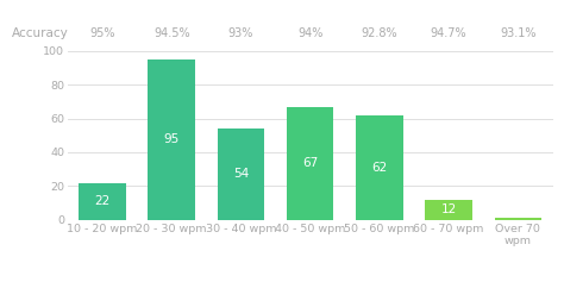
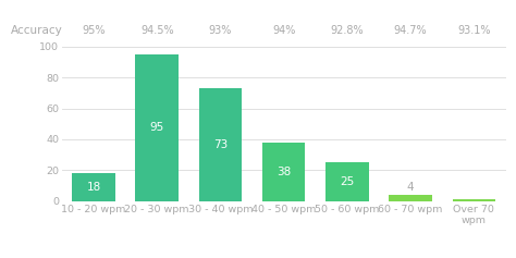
10 - 20 wpm: 22 -> 18
30 - 40 wpm: 54 -> 73
40 - 50 wpm: 67 -> 38
50 - 60 wpm: 62 -> 25
60 - 70 wpm: 12 -> 4
